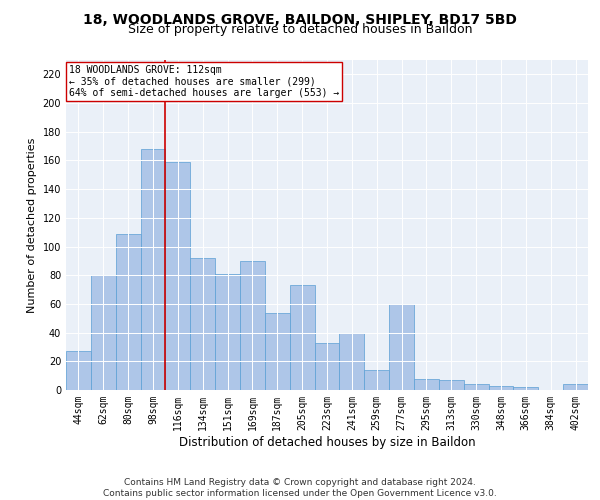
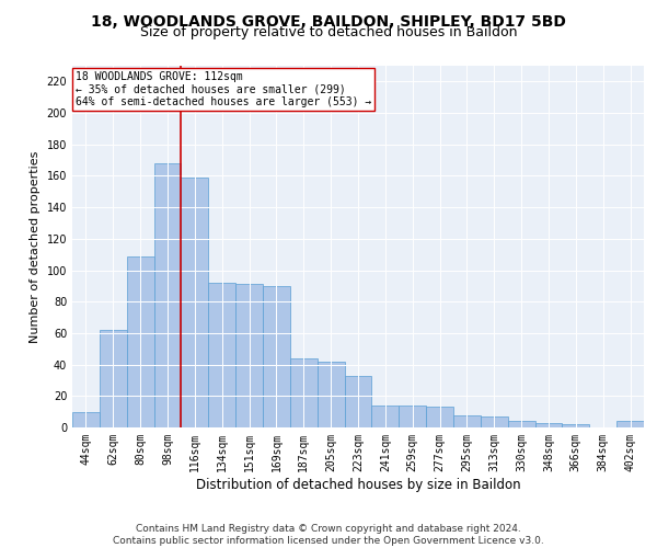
44sqm: 27 -> 10
62sqm: 80 -> 62
151sqm: 81 -> 91
187sqm: 54 -> 44
205sqm: 73 -> 42
241sqm: 40 -> 14
277sqm: 60 -> 13
